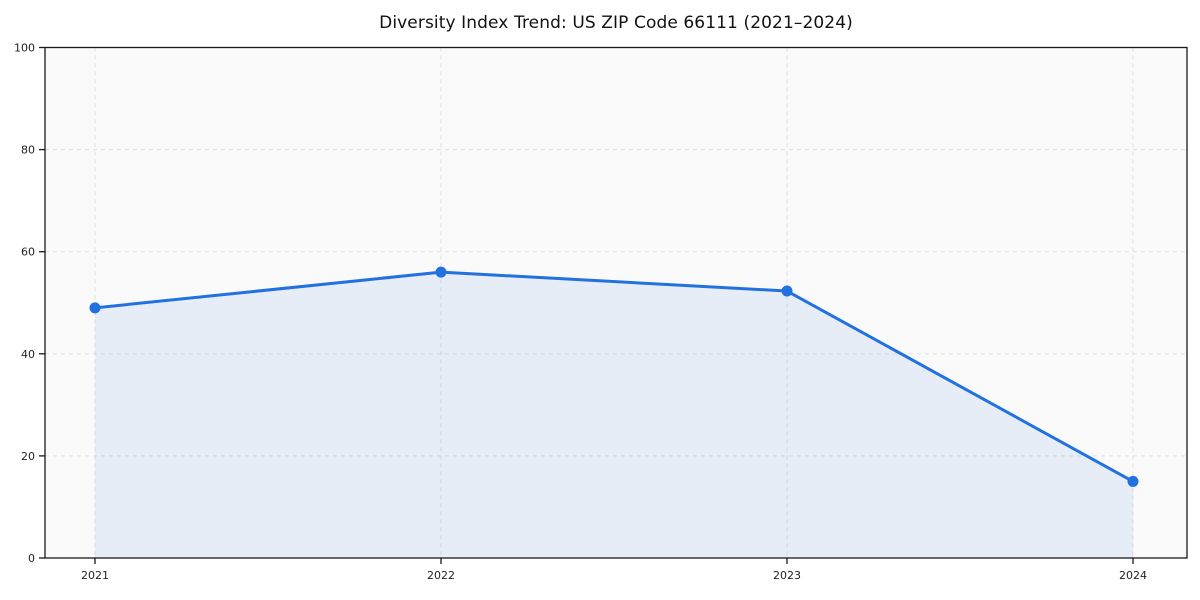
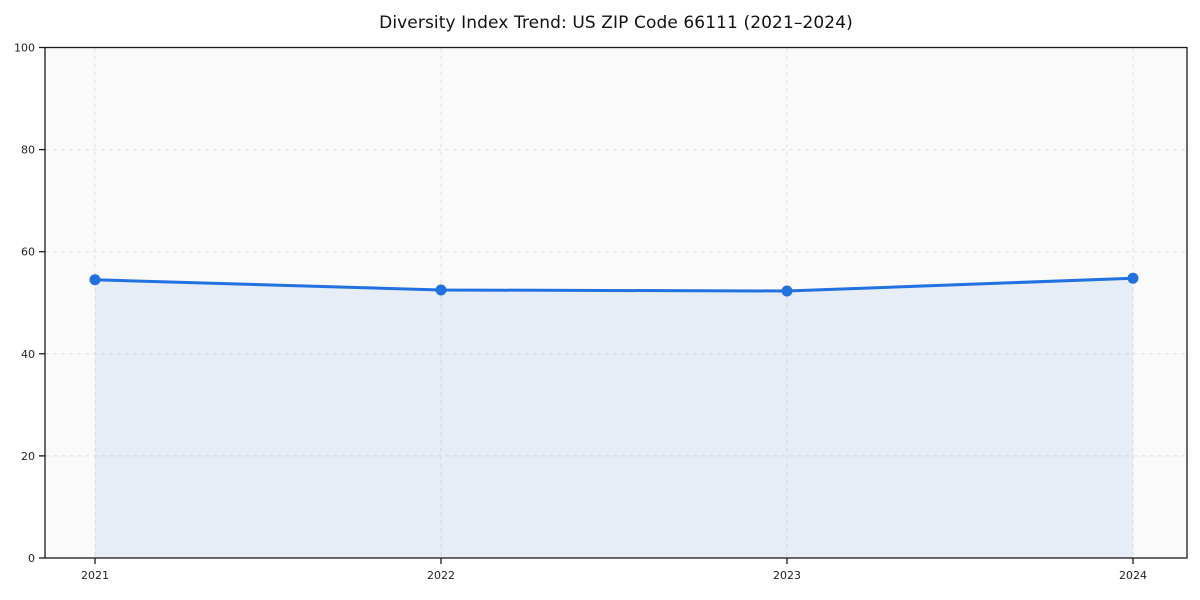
2021: 49 -> 54
2022: 56 -> 52
2024: 15 -> 55
